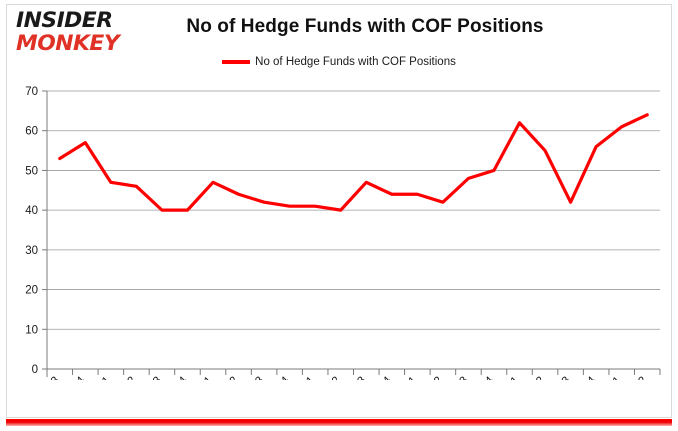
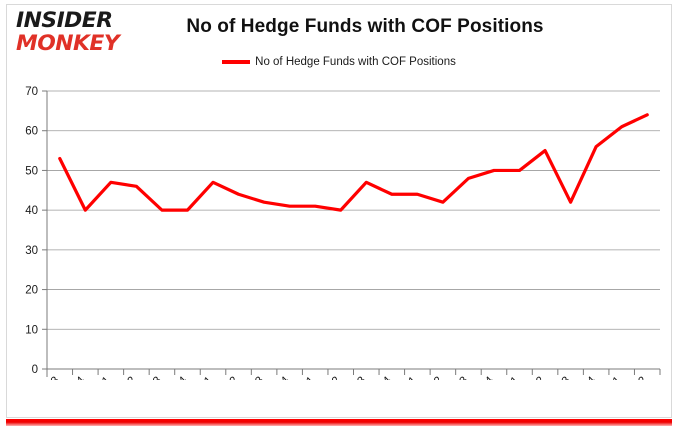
15Q4: 57 -> 40
20Q1: 62 -> 50
